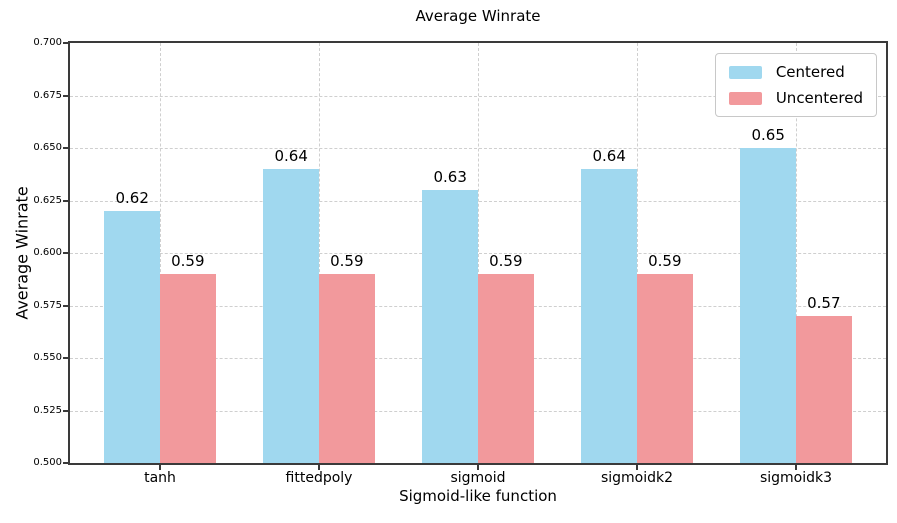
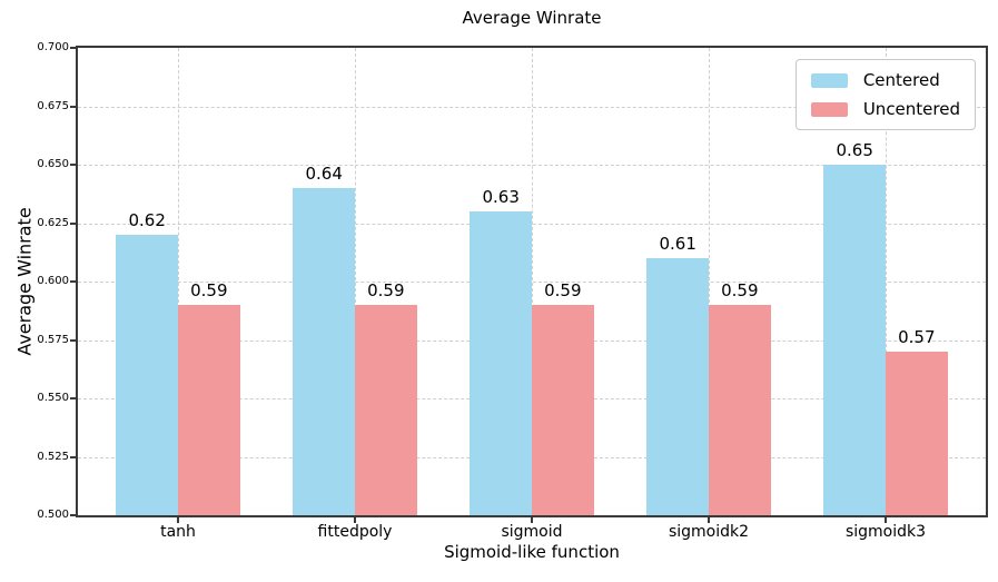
Centered/sigmoidk2: 0.64 -> 0.61
